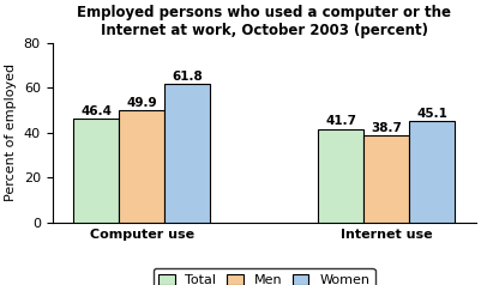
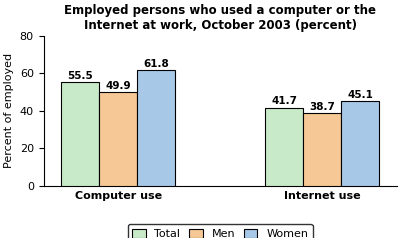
Total/Computer use: 46.4 -> 55.5
